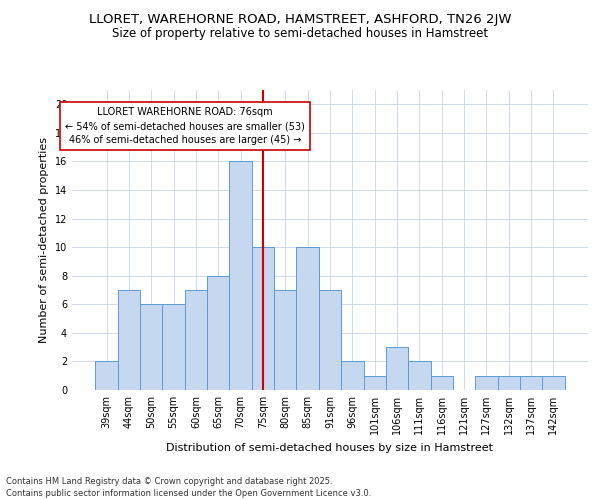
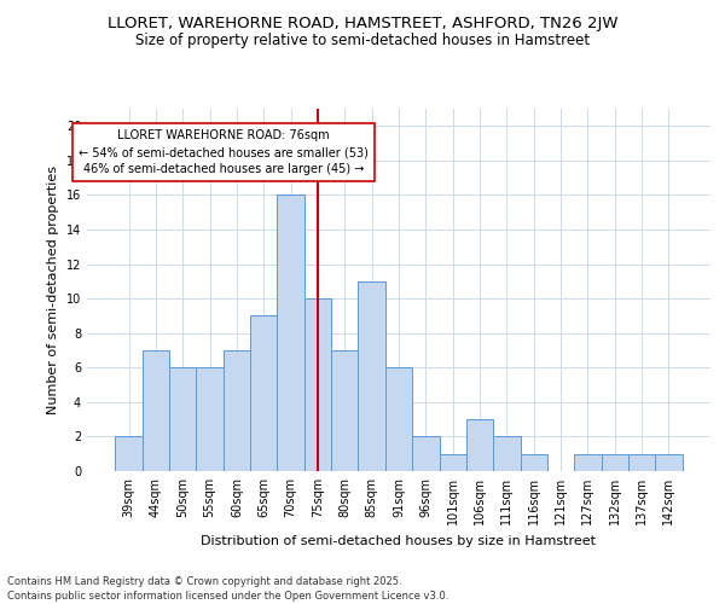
65sqm: 8 -> 9
85sqm: 10 -> 11
91sqm: 7 -> 6
